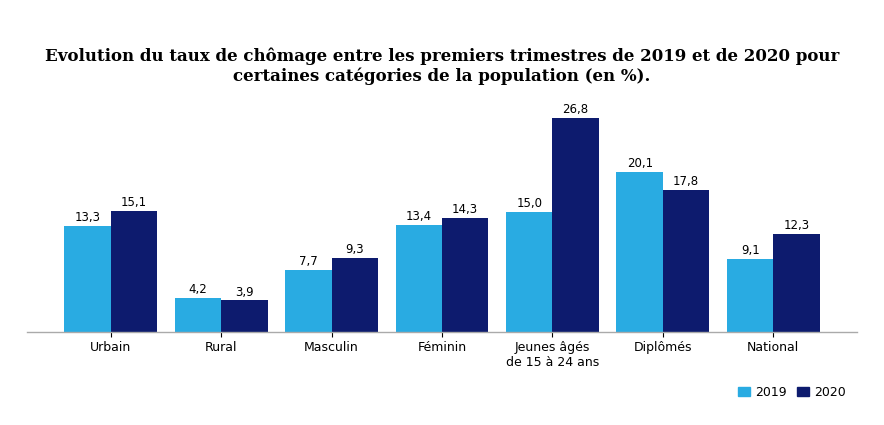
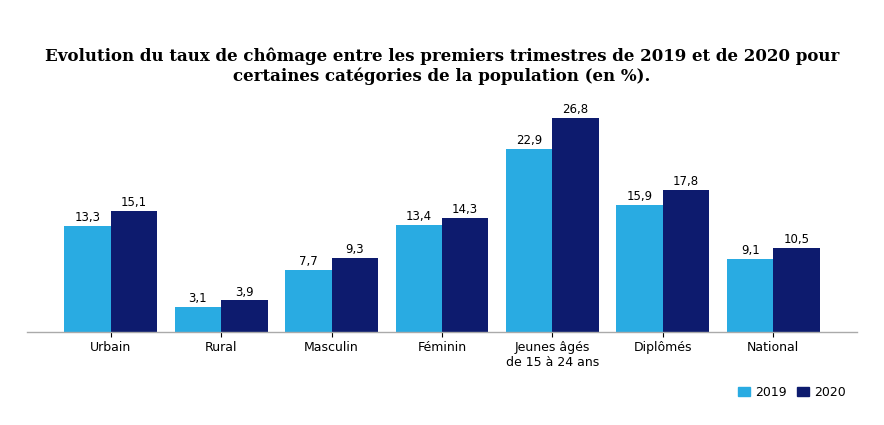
2019/Rural: 4,2 -> 3,1
2019/Jeunes âgés de 15 à 24 ans: 15,0 -> 22,9
2019/Diplômés: 20,1 -> 15,9
2020/National: 12,3 -> 10,5
